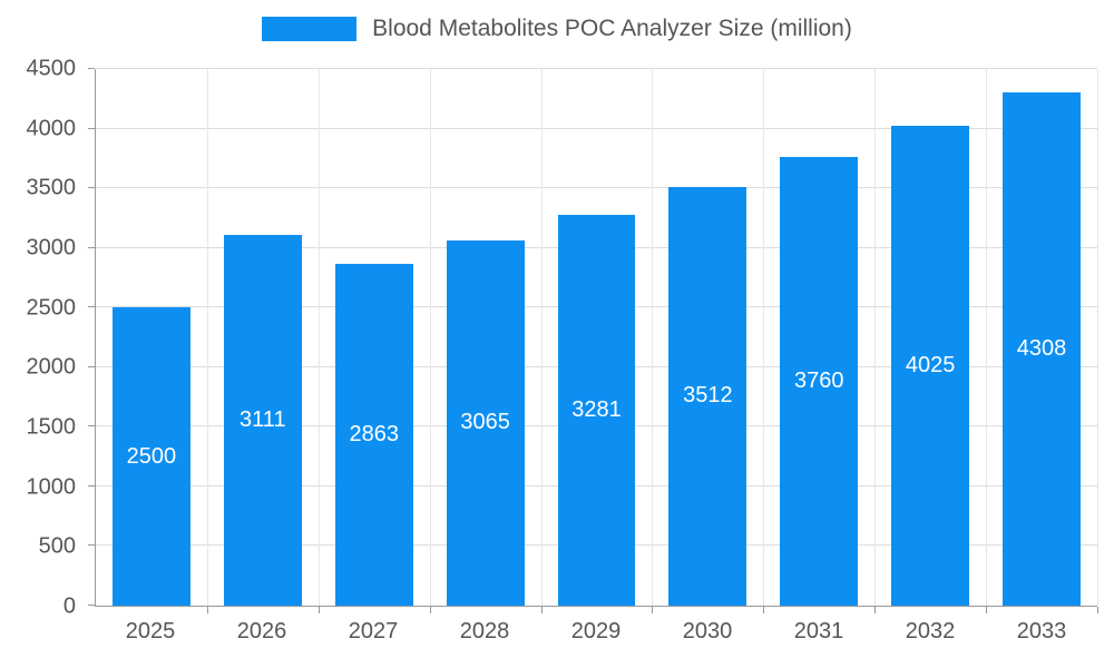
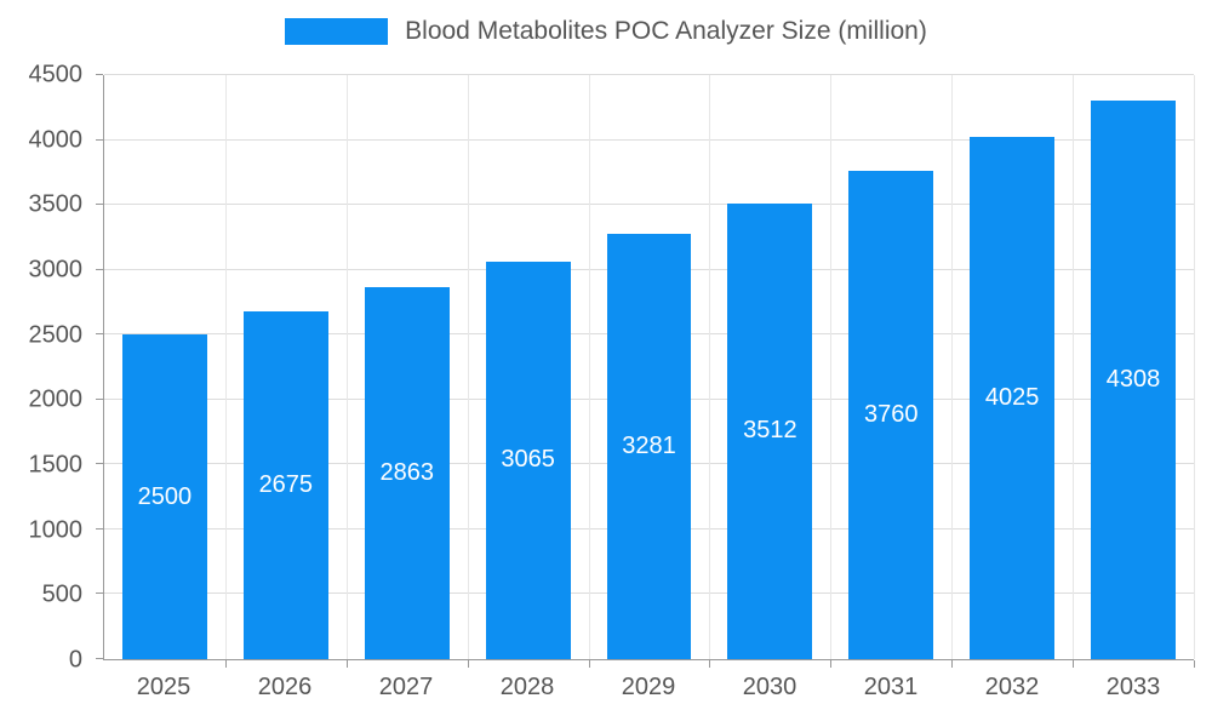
2026: 3111 -> 2675
